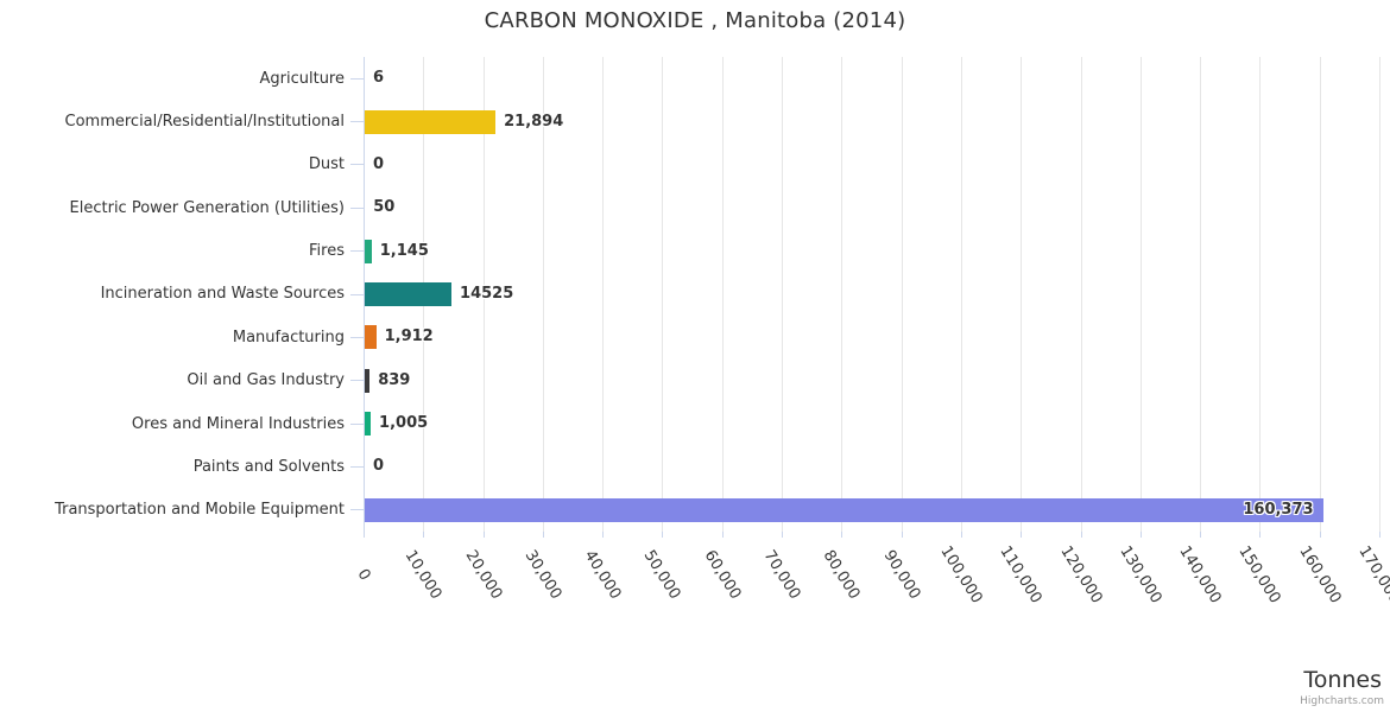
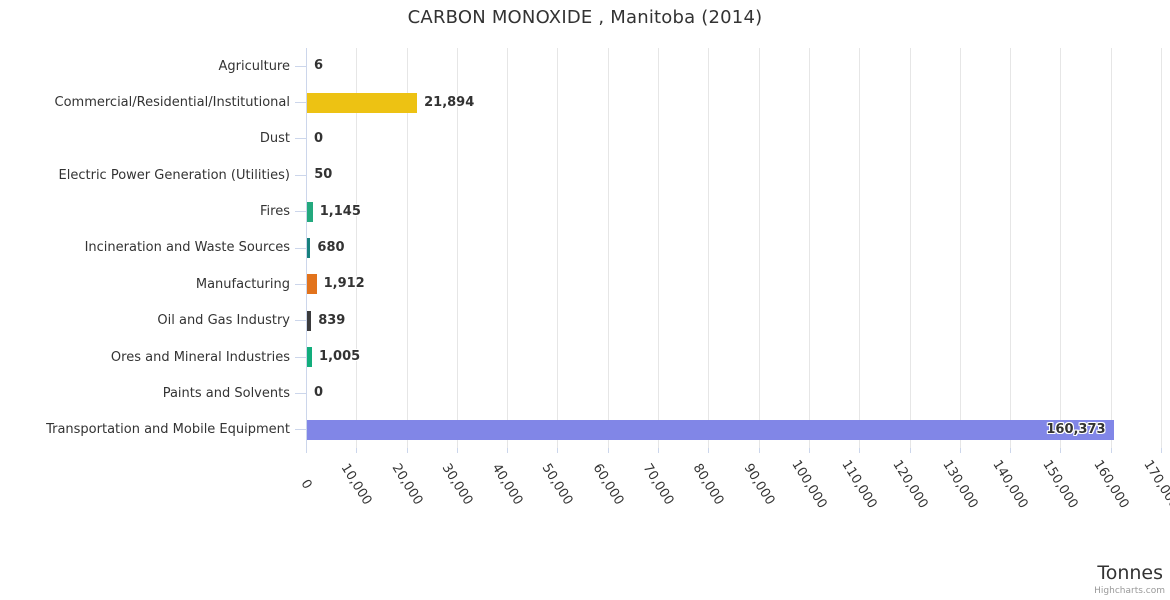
Incineration and Waste Sources: 14525 -> 680
